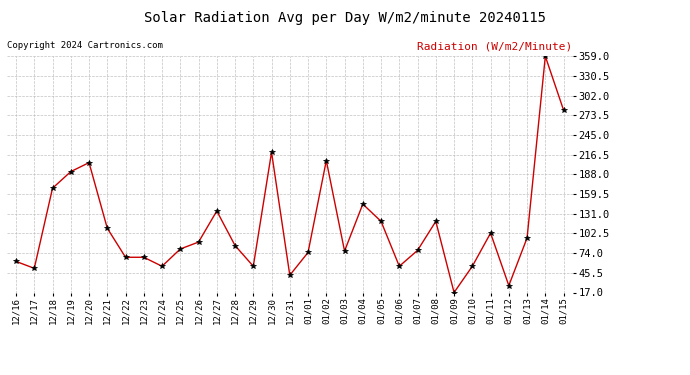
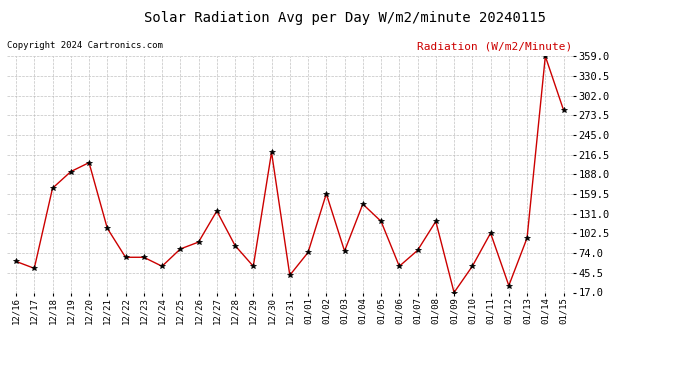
01/02: 208 -> 160
